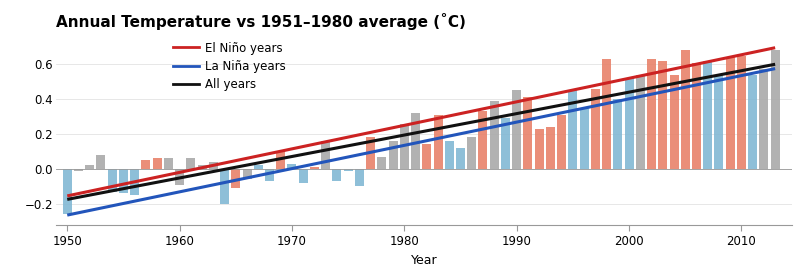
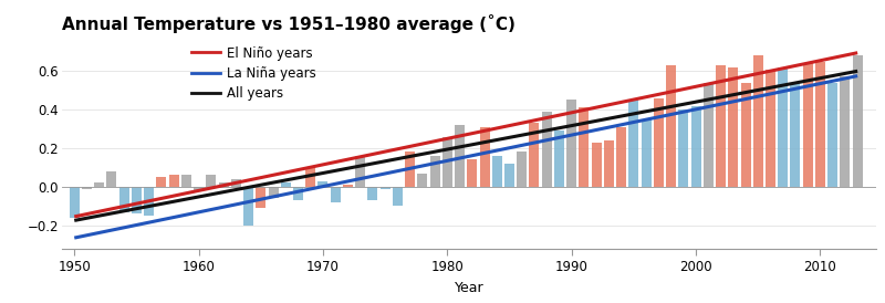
1950: -0.26 -> -0.16
1960: -0.09 -> -0.02
2000: 0.52 -> 0.42
